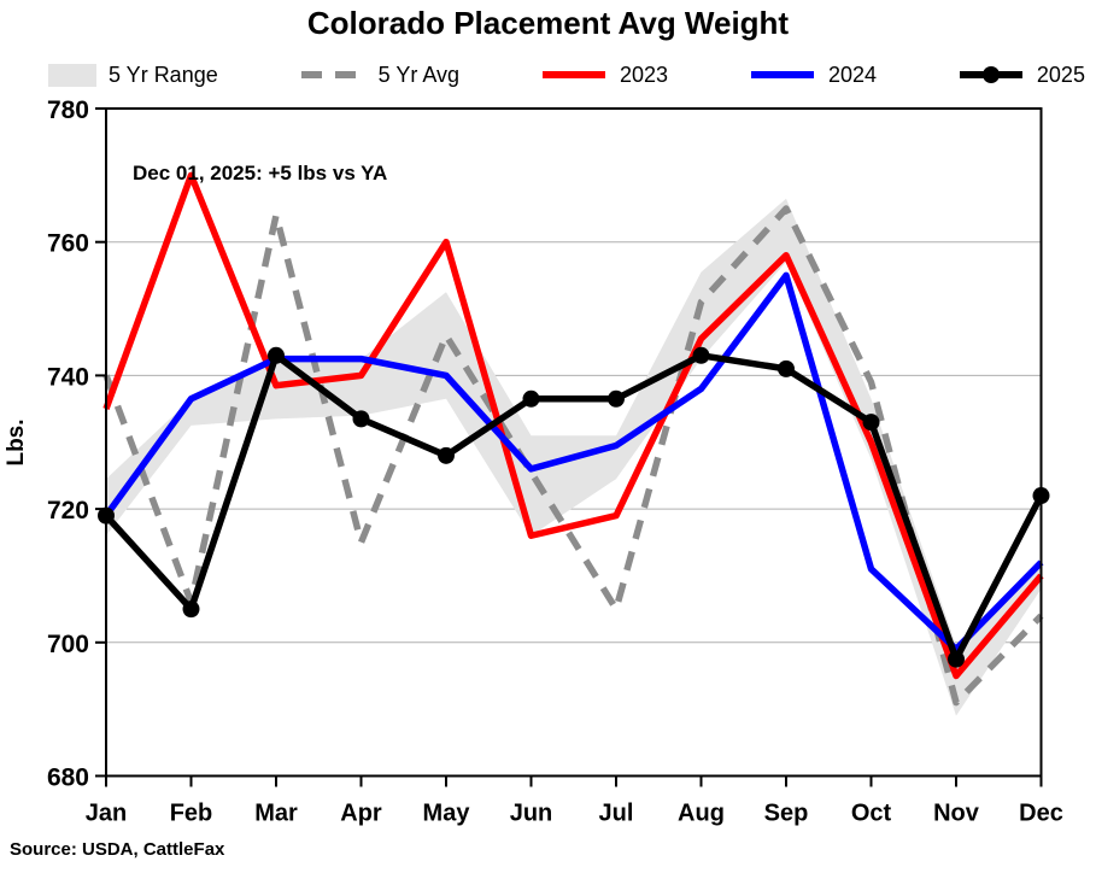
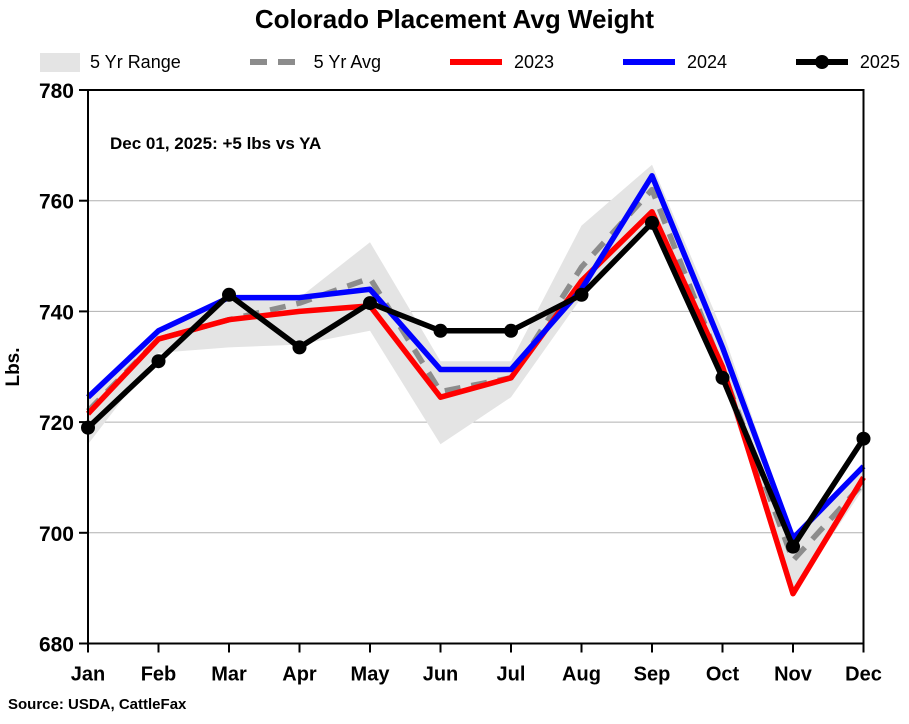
5 Yr Avg/Jan: 740 -> 722
2023/Jan: 735 -> 722
2024/Jan: 719 -> 724
5 Yr Avg/Feb: 706 -> 735
2023/Feb: 770 -> 735
2025/Feb: 705 -> 731
5 Yr Avg/Mar: 764 -> 738
5 Yr Avg/Apr: 715 -> 742
2023/May: 760 -> 741
2024/May: 740 -> 744
2025/May: 728 -> 742
2023/Jun: 716 -> 724
2024/Jun: 726 -> 730
5 Yr Avg/Jul: 705 -> 728
2023/Jul: 719 -> 728
5 Yr Avg/Aug: 751 -> 748
2024/Aug: 738 -> 744
5 Yr Avg/Sep: 765 -> 762
2024/Sep: 755 -> 764
2025/Sep: 741 -> 756
5 Yr Avg/Oct: 739 -> 730
2024/Oct: 711 -> 734
2025/Oct: 733 -> 728
5 Yr Avg/Nov: 691 -> 695
2023/Nov: 695 -> 689
5 Yr Avg/Dec: 704 -> 709
2025/Dec: 722 -> 717
